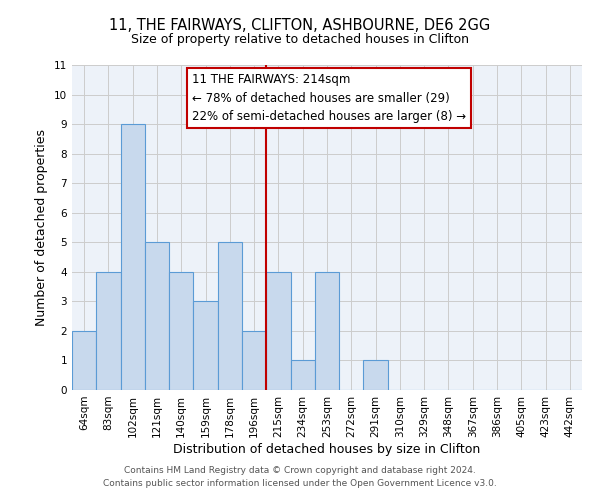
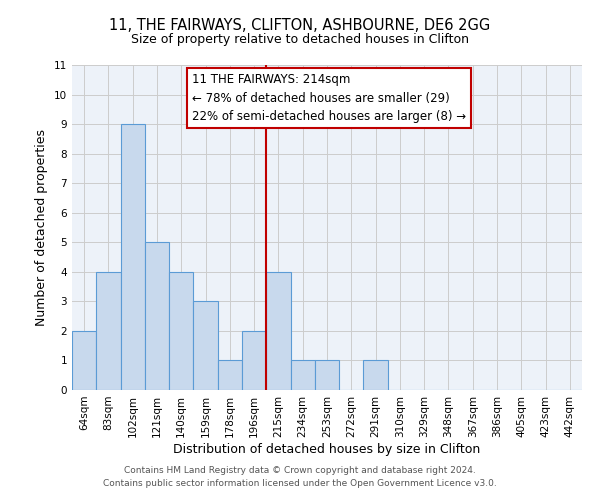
178sqm: 5 -> 1
253sqm: 4 -> 1
